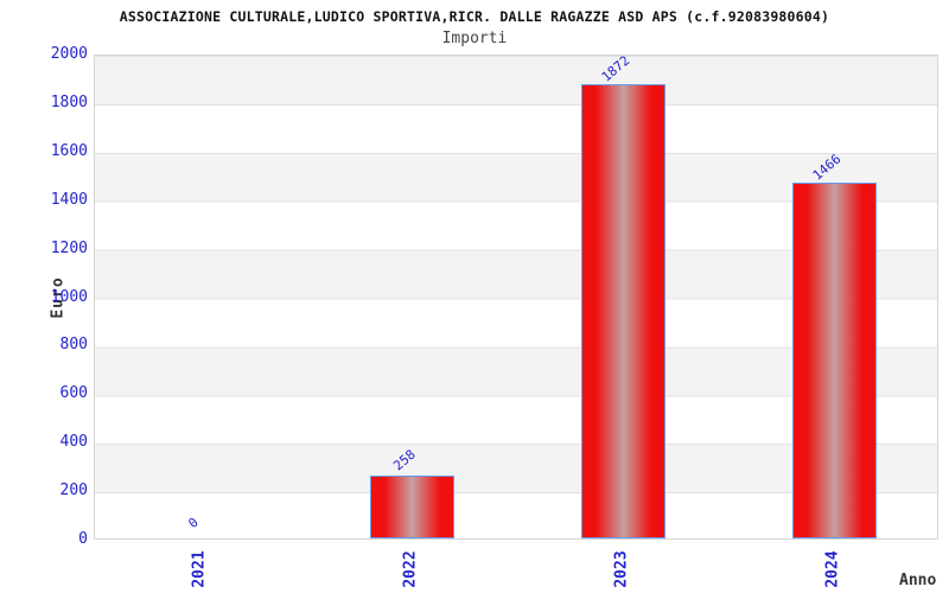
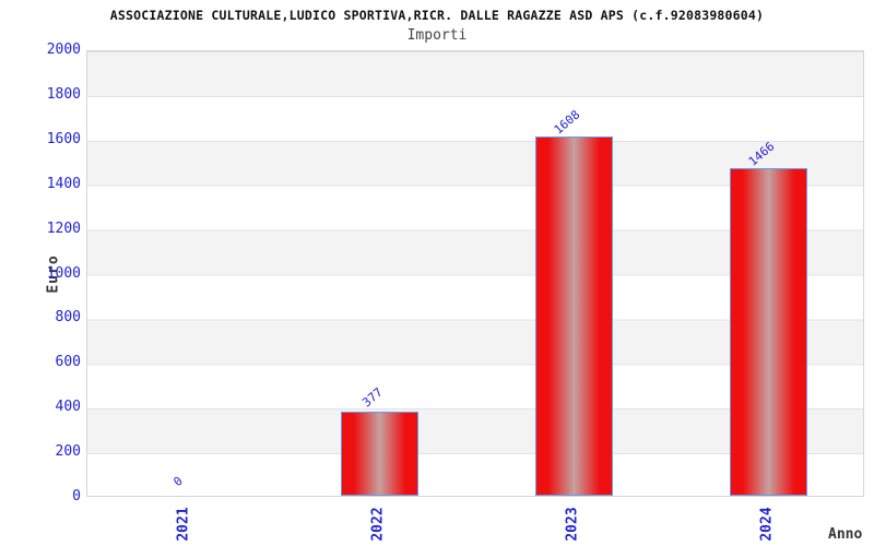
2022: 258 -> 377
2023: 1872 -> 1608
